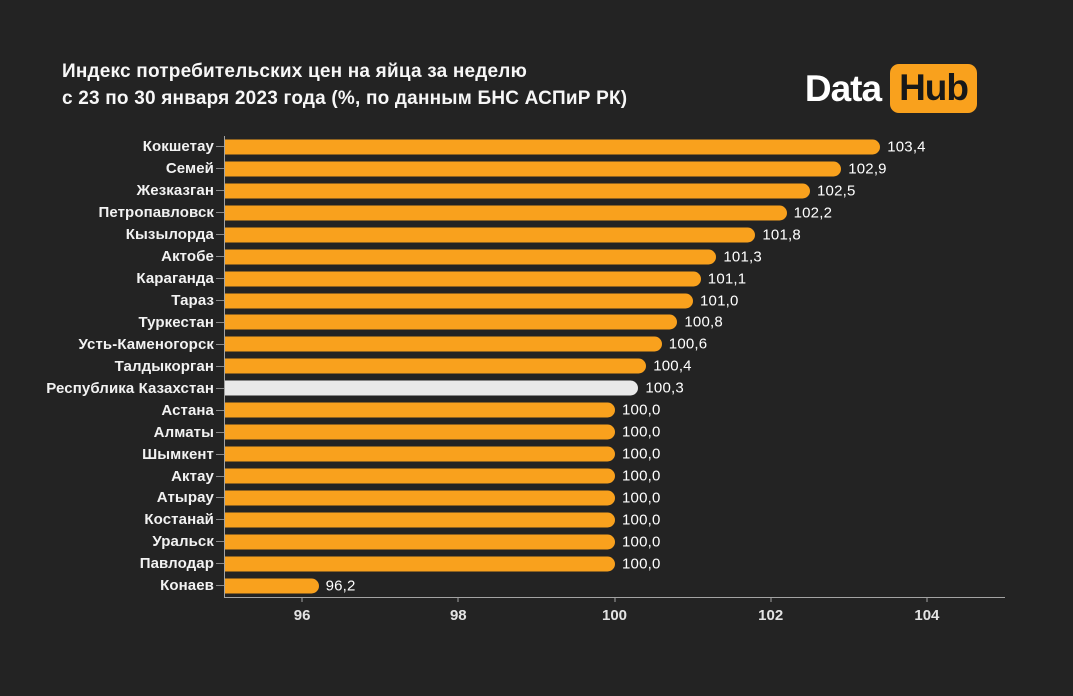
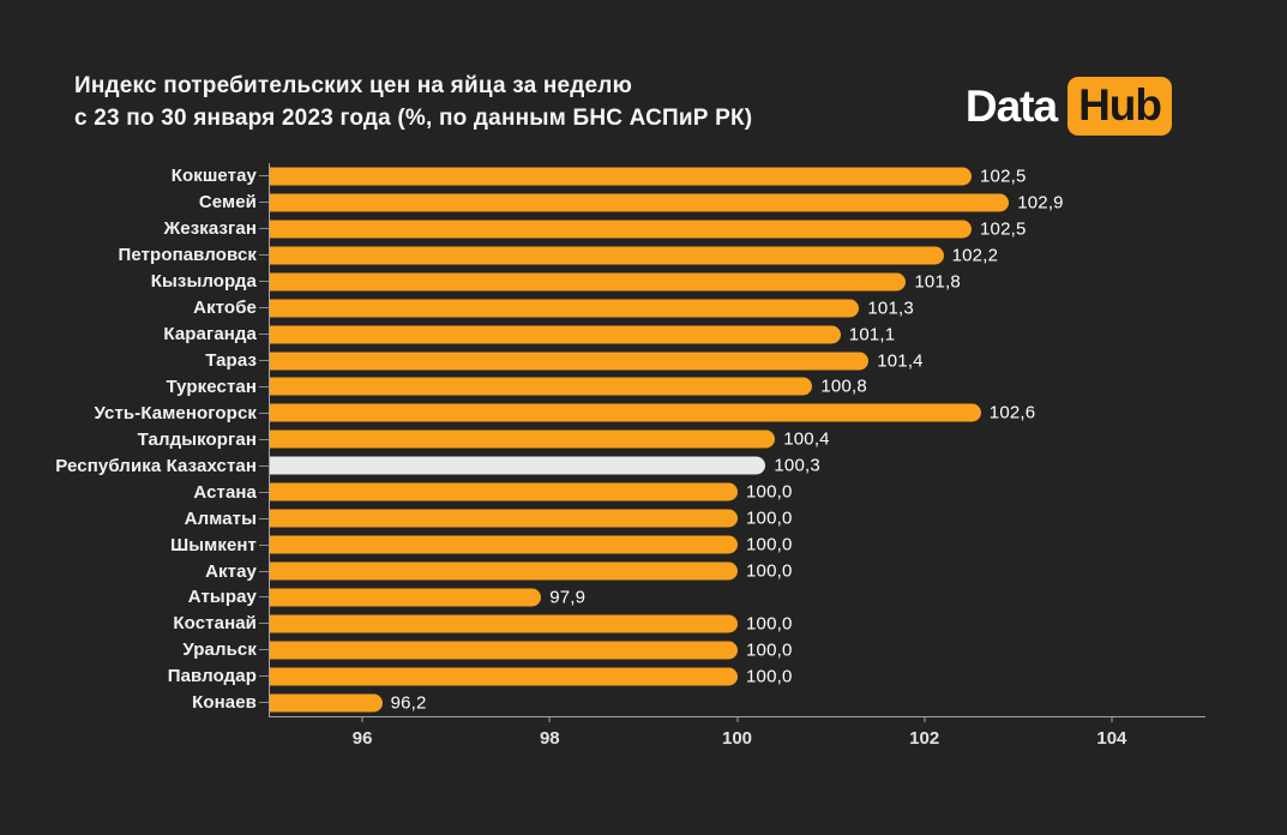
Кокшетау: 103,4 -> 102,5
Тараз: 101,0 -> 101,4
Усть-Каменогорск: 100,6 -> 102,6
Атырау: 100,0 -> 97,9
